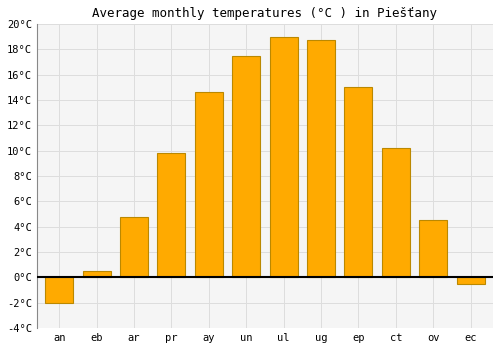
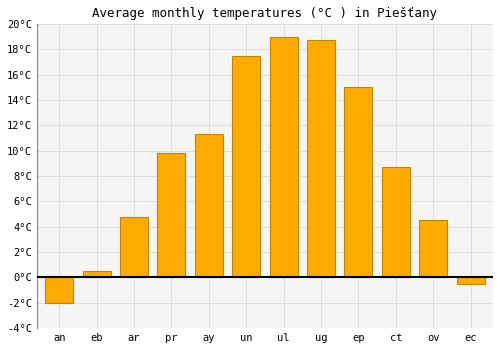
ay: 14.6°C -> 11.3°C
ct: 10.2°C -> 8.7°C
